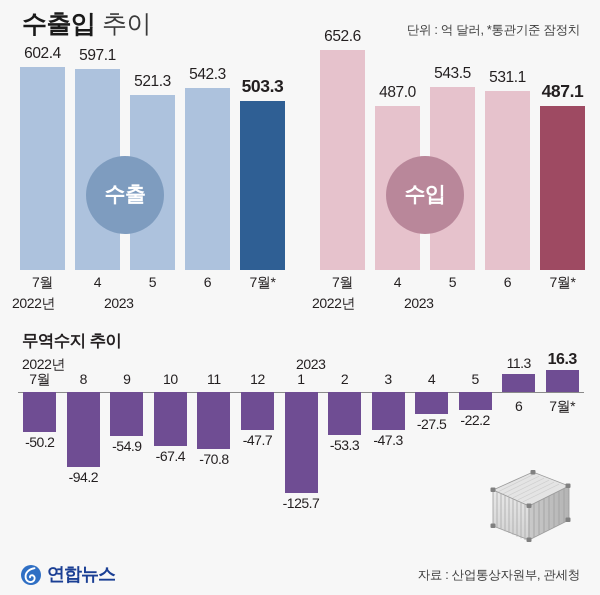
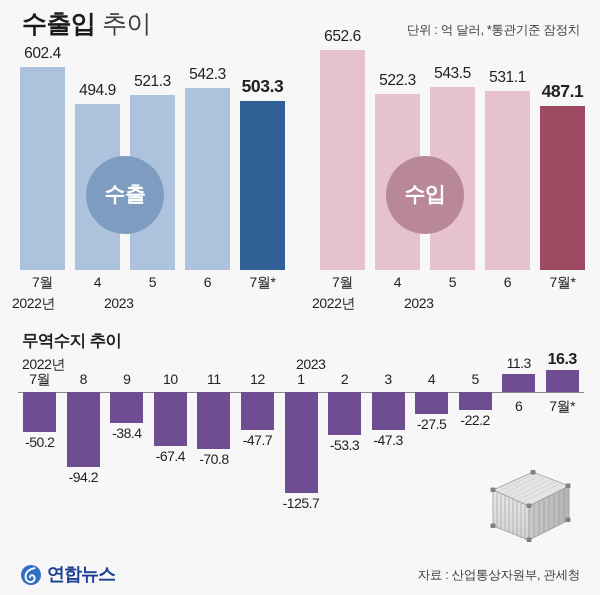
수출/4: 597.1 -> 494.9
수입/4: 487.0 -> 522.3
무역수지 추이/9: -54.9 -> -38.4
